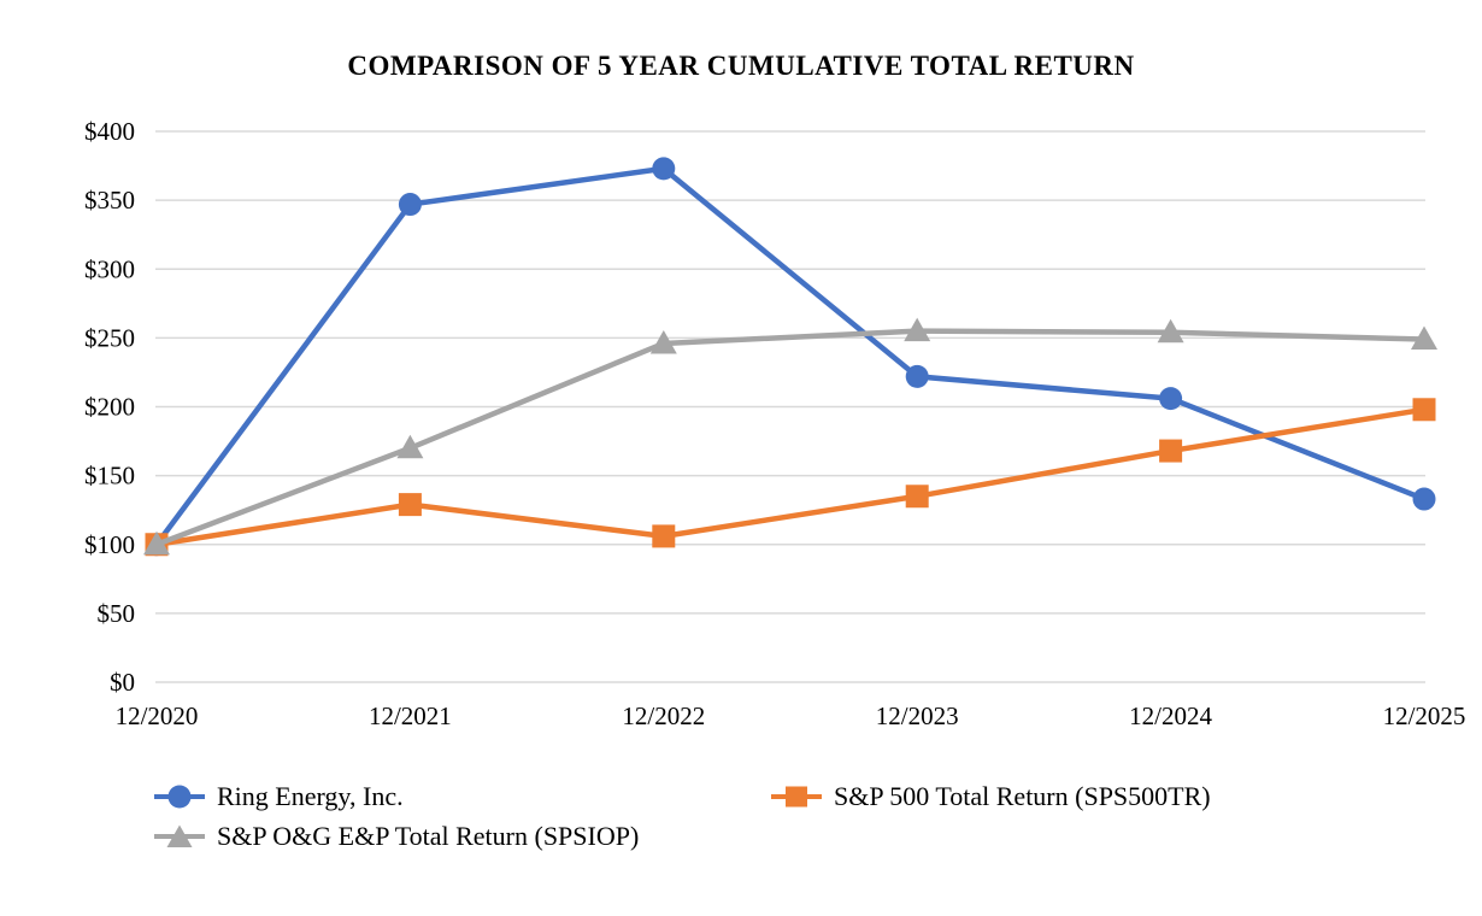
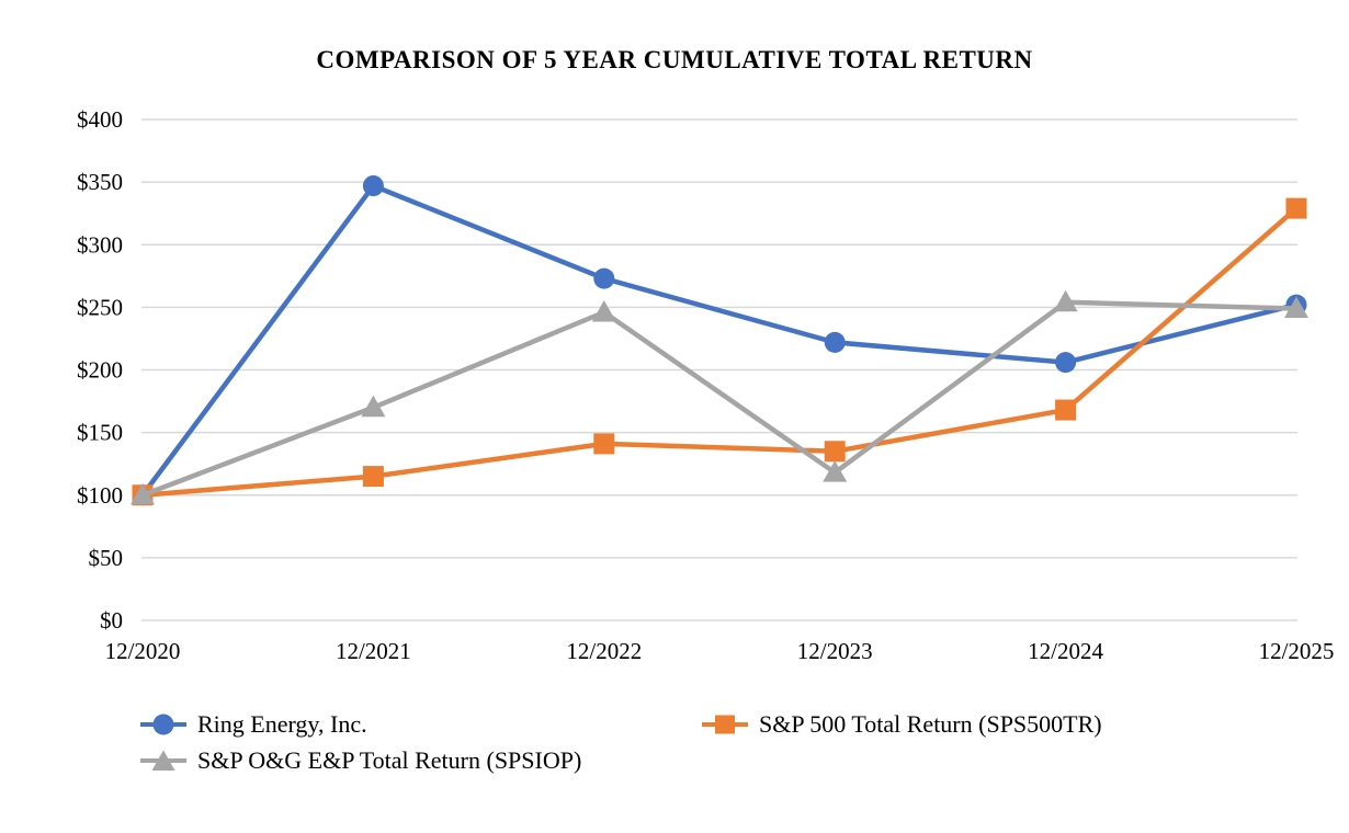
S&P 500 Total Return (SPS500TR)/12/2021: $129 -> $115
Ring Energy, Inc./12/2022: $373 -> $273
S&P 500 Total Return (SPS500TR)/12/2022: $106 -> $141
S&P O&G E&P Total Return (SPSIOP)/12/2023: $255 -> $118
Ring Energy, Inc./12/2025: $133 -> $252
S&P 500 Total Return (SPS500TR)/12/2025: $198 -> $329
